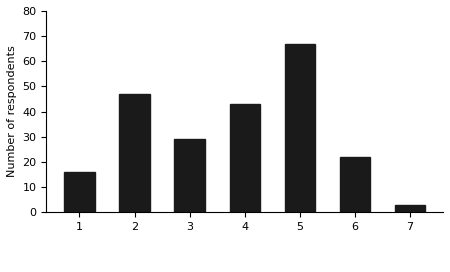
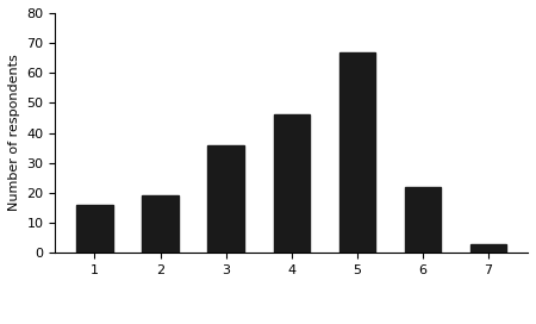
2: 47 -> 19
3: 29 -> 36
4: 43 -> 46
